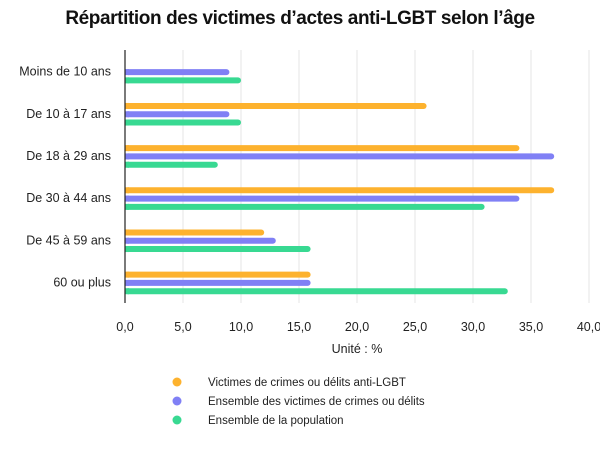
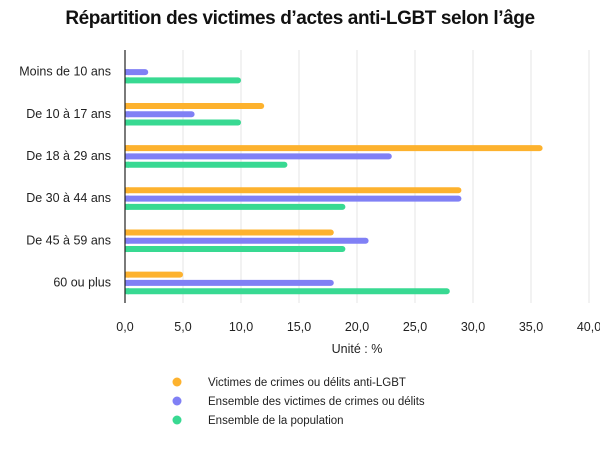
Ensemble des victimes de crimes ou délits/Moins de 10 ans: 9 -> 2
Victimes de crimes ou délits anti-LGBT/De 10 à 17 ans: 26 -> 12
Ensemble des victimes de crimes ou délits/De 10 à 17 ans: 9 -> 6
Victimes de crimes ou délits anti-LGBT/De 18 à 29 ans: 34 -> 36
Ensemble des victimes de crimes ou délits/De 18 à 29 ans: 37 -> 23
Ensemble de la population/De 18 à 29 ans: 8 -> 14
Victimes de crimes ou délits anti-LGBT/De 30 à 44 ans: 37 -> 29
Ensemble des victimes de crimes ou délits/De 30 à 44 ans: 34 -> 29
Ensemble de la population/De 30 à 44 ans: 31 -> 19
Victimes de crimes ou délits anti-LGBT/De 45 à 59 ans: 12 -> 18
Ensemble des victimes de crimes ou délits/De 45 à 59 ans: 13 -> 21
Ensemble de la population/De 45 à 59 ans: 16 -> 19
Victimes de crimes ou délits anti-LGBT/60 ou plus: 16 -> 5
Ensemble des victimes de crimes ou délits/60 ou plus: 16 -> 18
Ensemble de la population/60 ou plus: 33 -> 28
